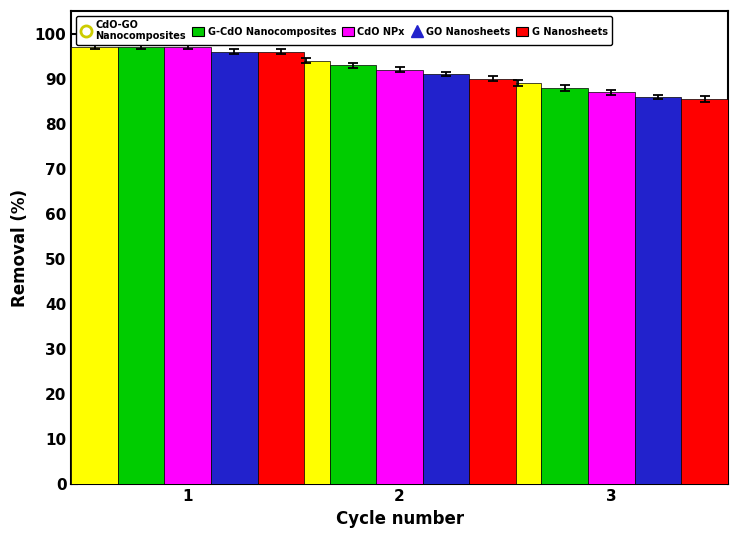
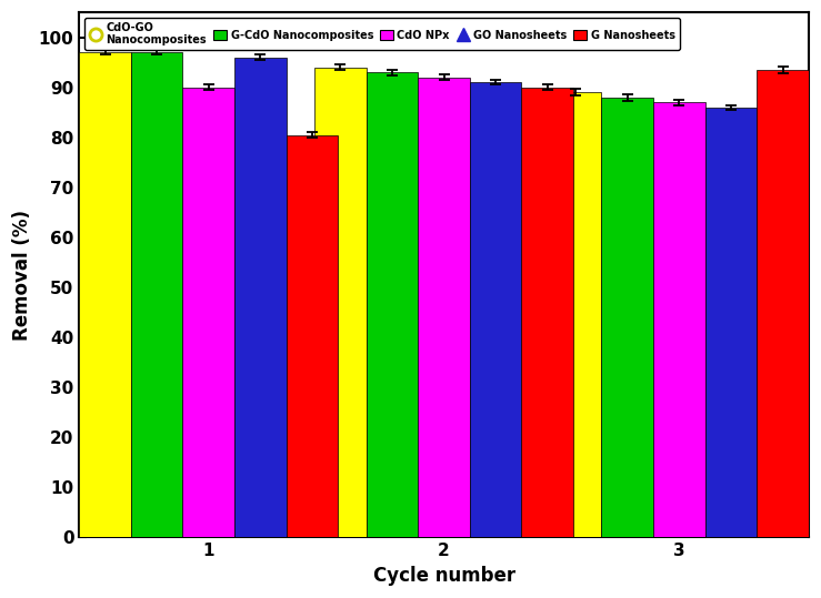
CdO NPx/1: 97 -> 90
G Nanosheets/1: 96.0 -> 80.5
G Nanosheets/3: 85.5 -> 93.5
